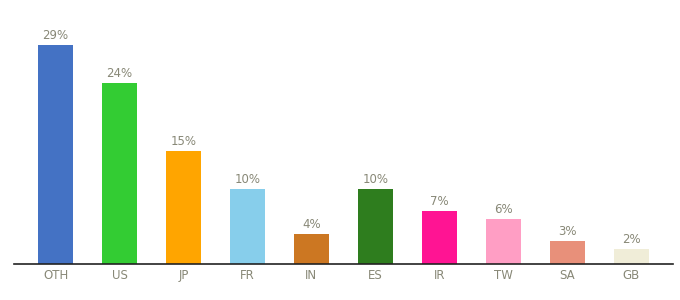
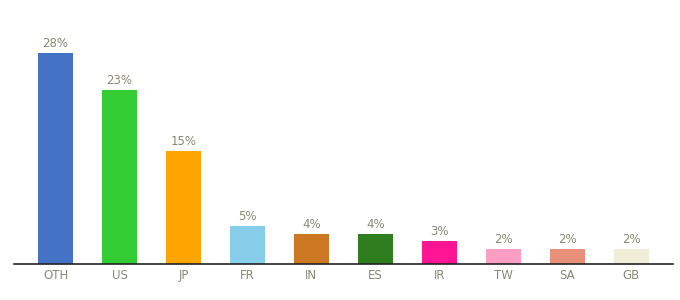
OTH: 29% -> 28%
US: 24% -> 23%
FR: 10% -> 5%
ES: 10% -> 4%
IR: 7% -> 3%
TW: 6% -> 2%
SA: 3% -> 2%
